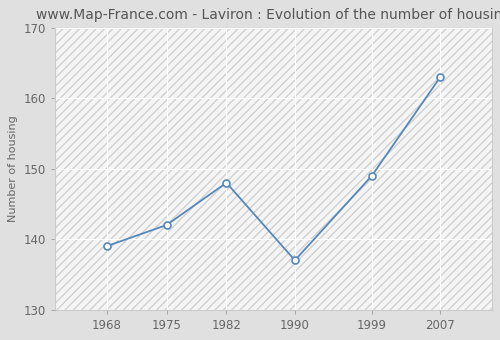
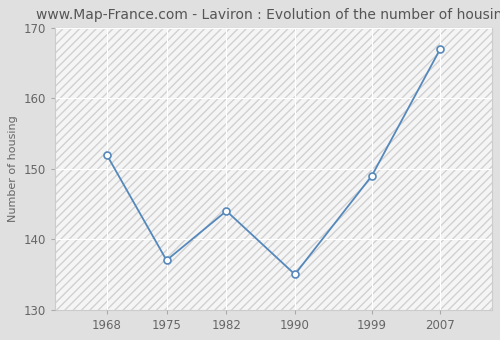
1968: 139 -> 152
1975: 142 -> 137
1982: 148 -> 144
1990: 137 -> 135
2007: 163 -> 167
